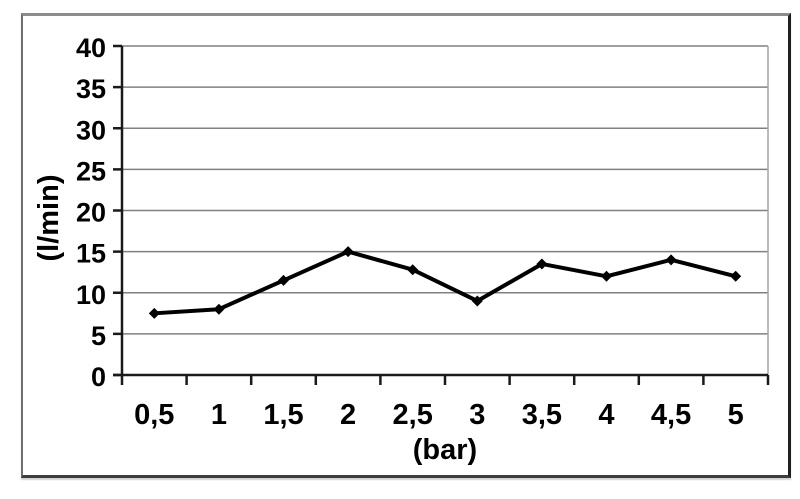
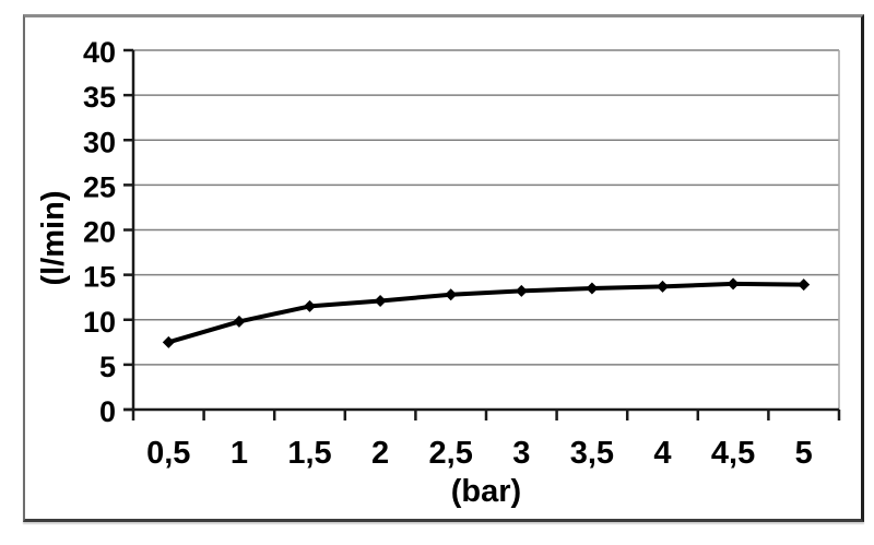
1: 8 -> 10
2: 15 -> 12
3: 9 -> 13
4: 12 -> 14
5: 12 -> 14
